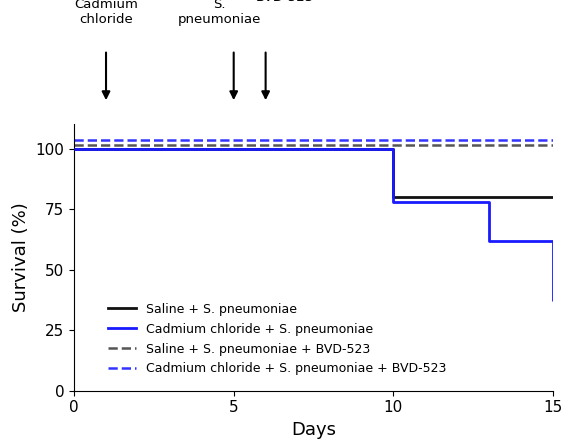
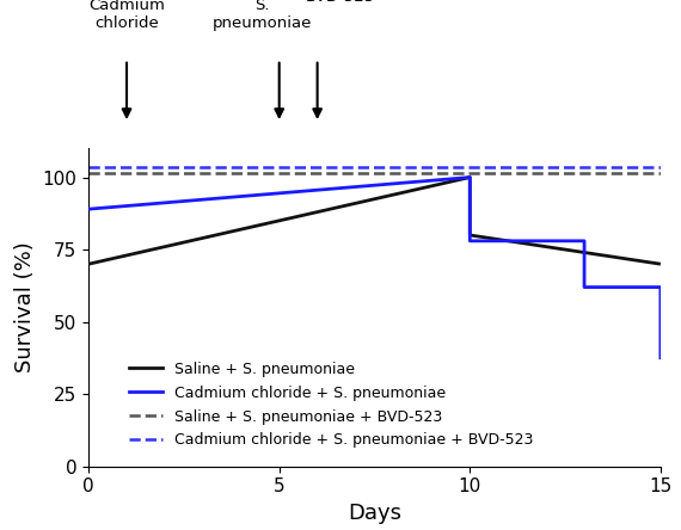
Saline + S. pneumoniae/0: 100 -> 70
Cadmium chloride + S. pneumoniae/0: 100 -> 89
Saline + S. pneumoniae/15: 80 -> 70
